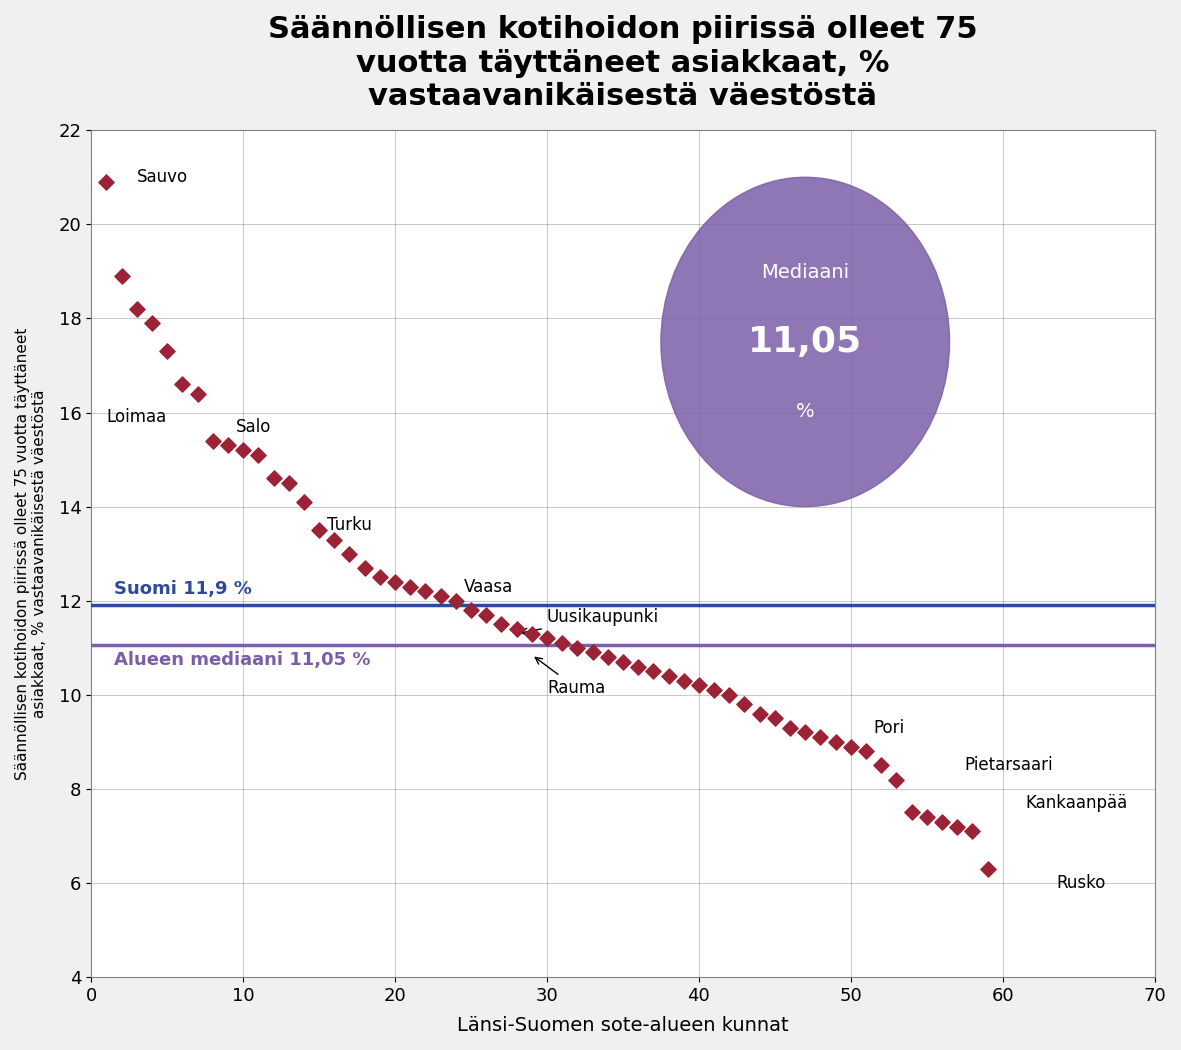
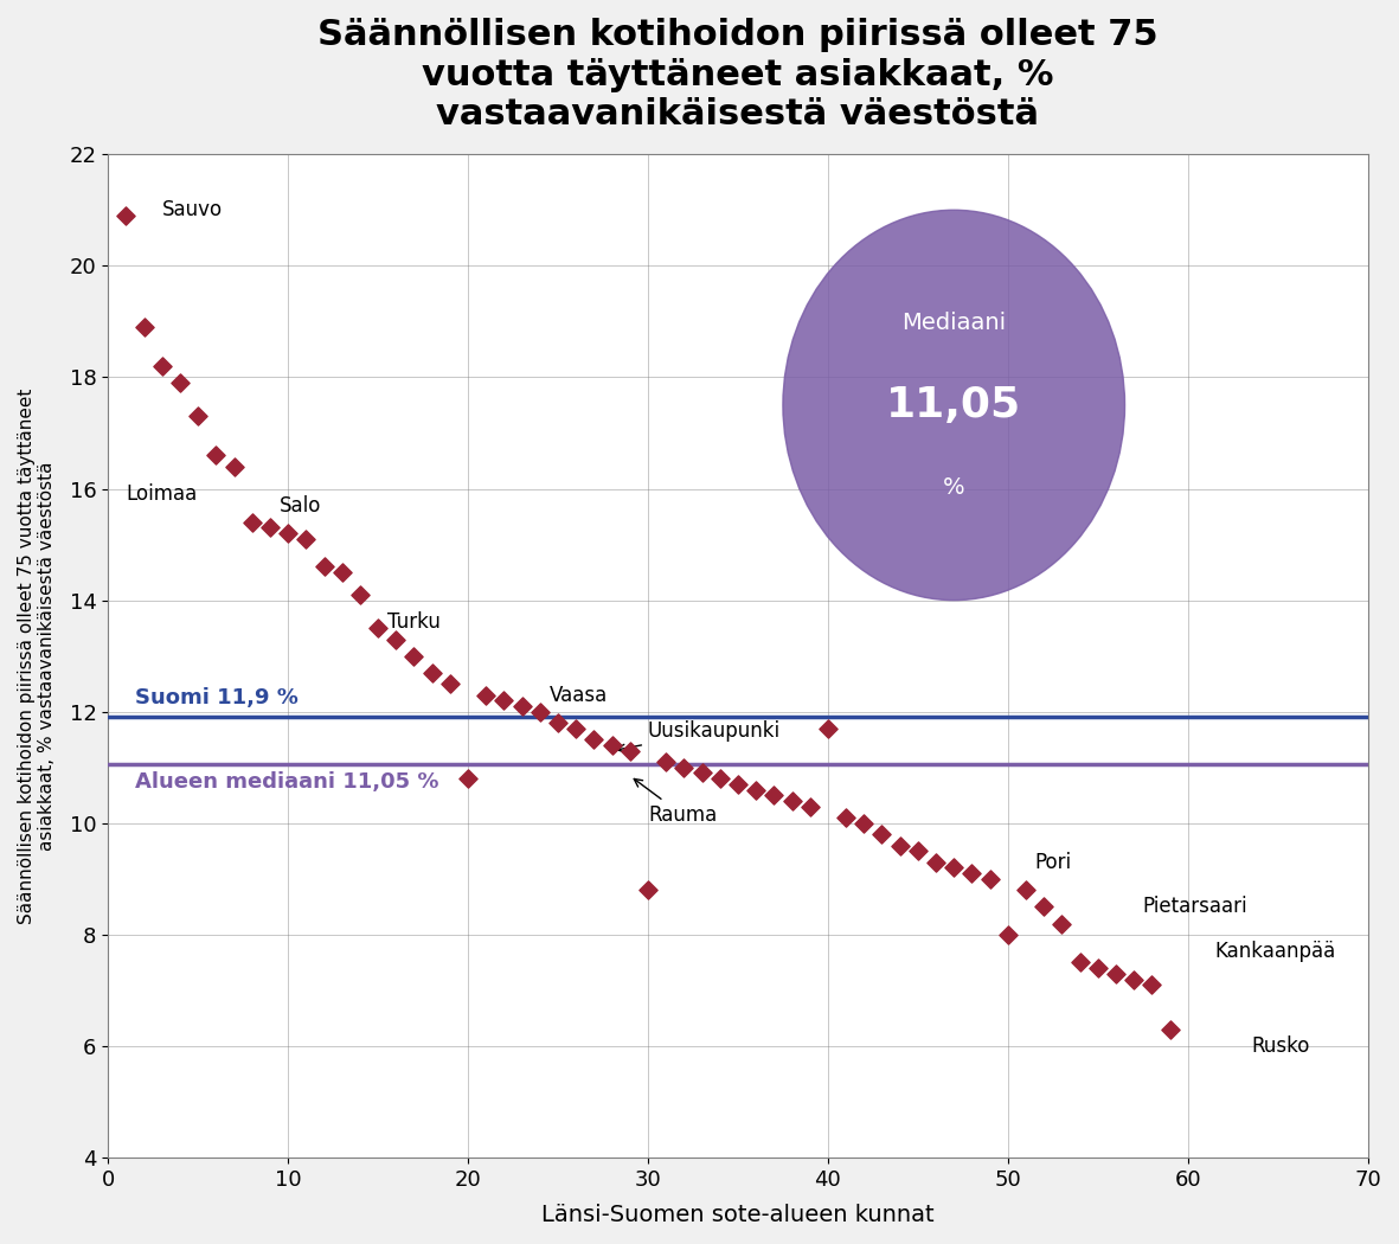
20: 12.4 -> 10.8
30: 11.2 -> 8.8
40: 10.2 -> 11.7
50: 8.9 -> 8.0
